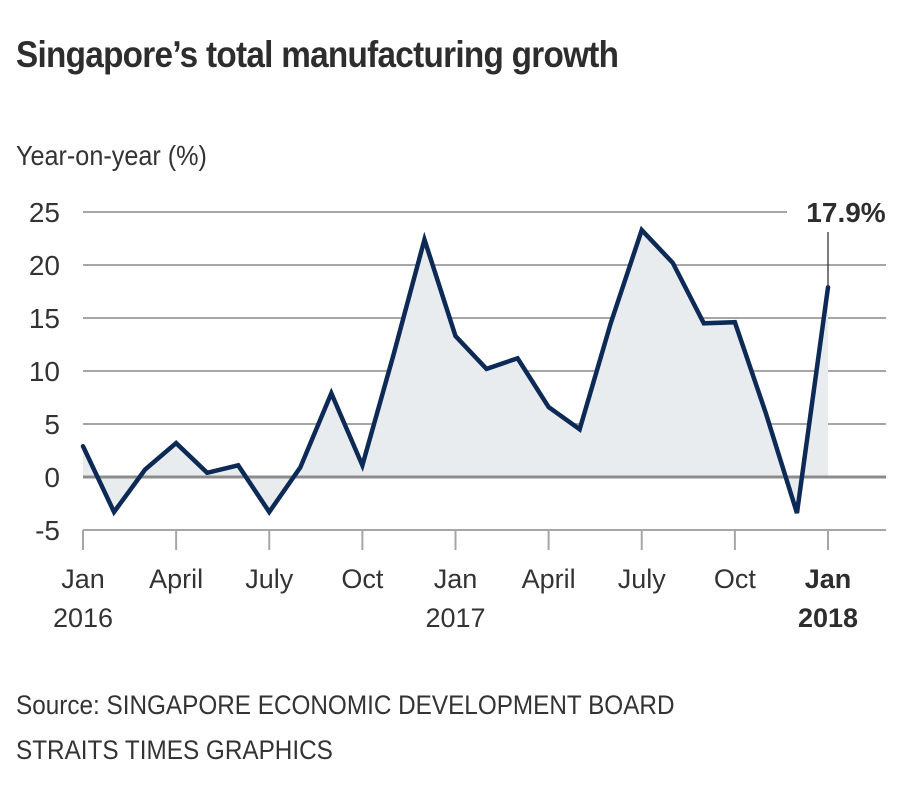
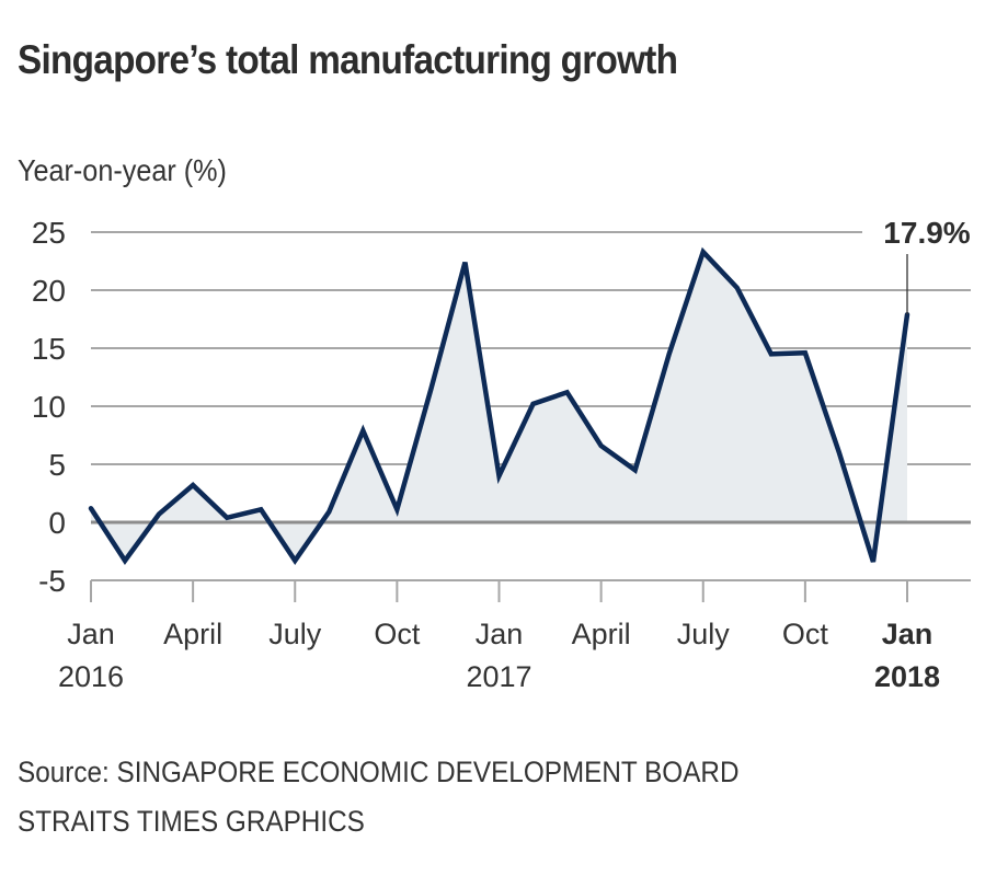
Jan 2016: 2.9 -> 1.2
Jan 2017: 13.3 -> 4.0
